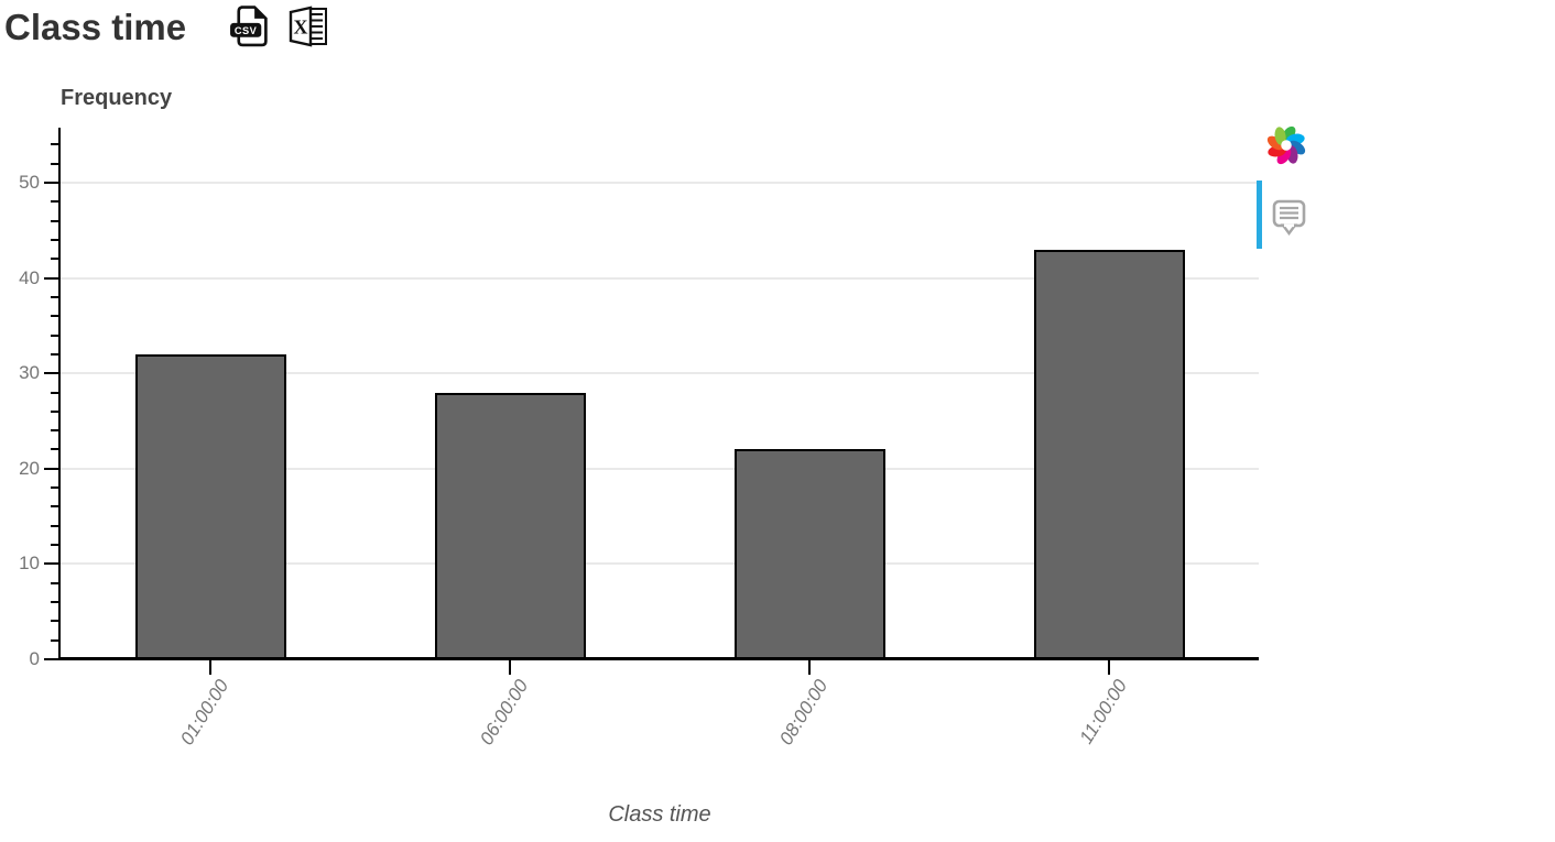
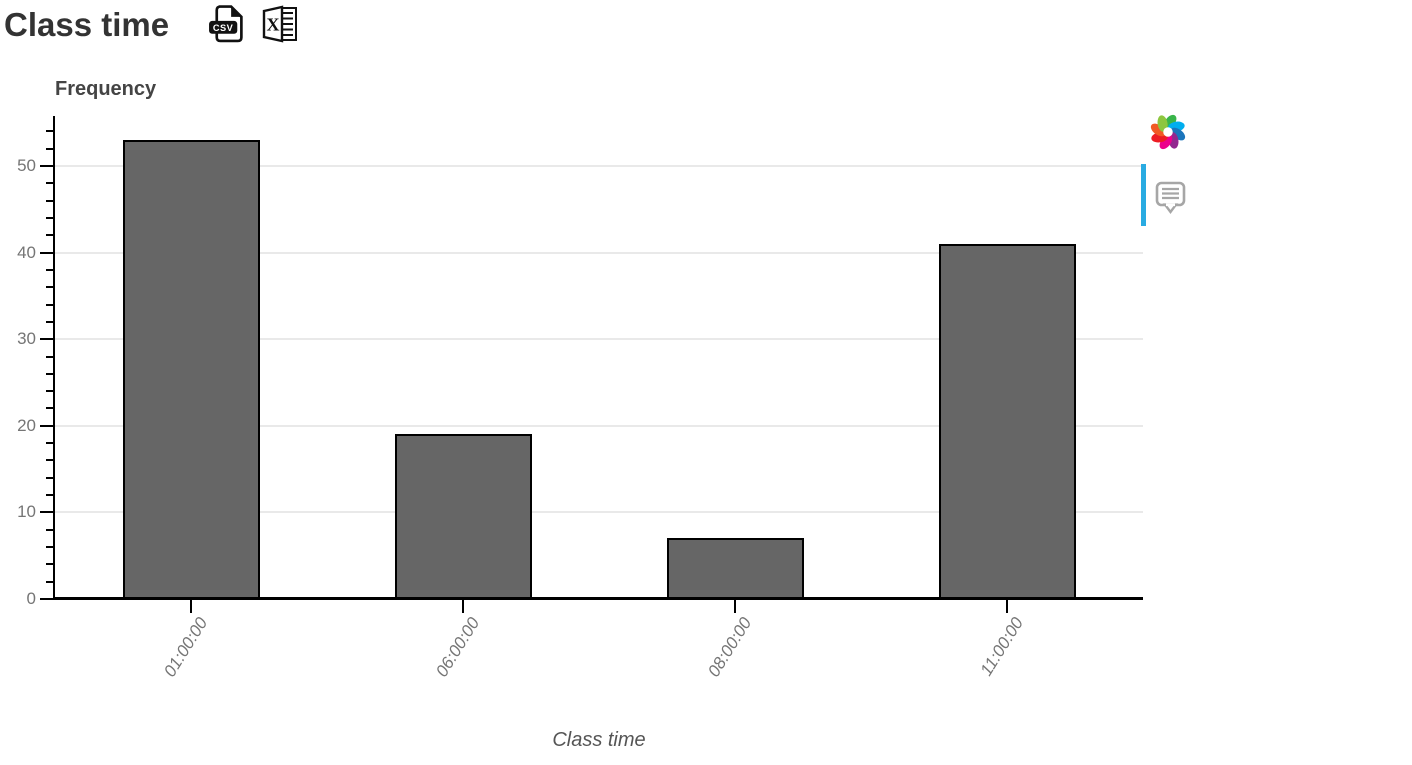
01:00:00: 32 -> 53
06:00:00: 28 -> 19
08:00:00: 22 -> 7
11:00:00: 43 -> 41
